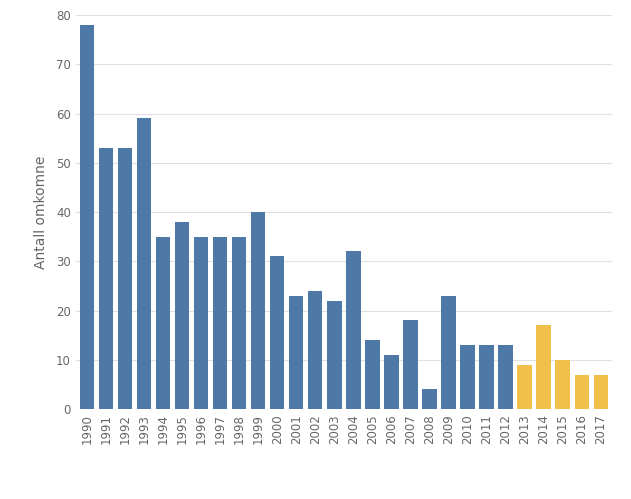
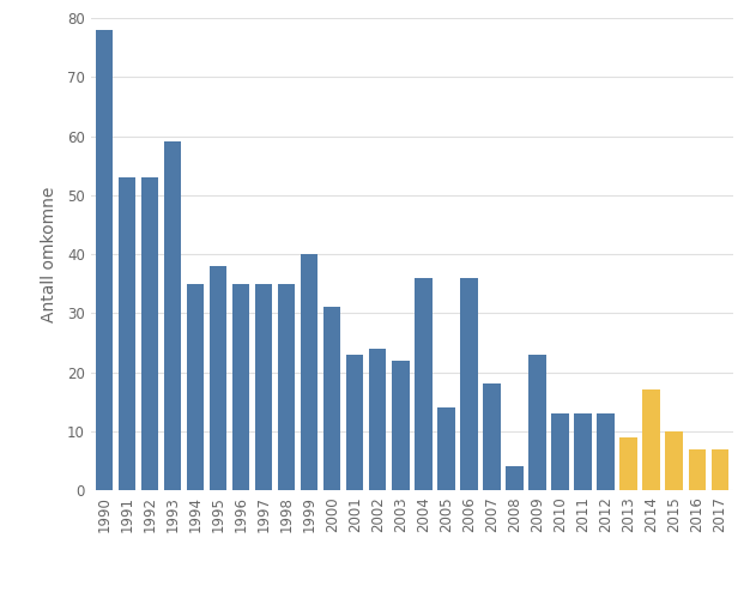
2004: 32 -> 36
2006: 11 -> 36
